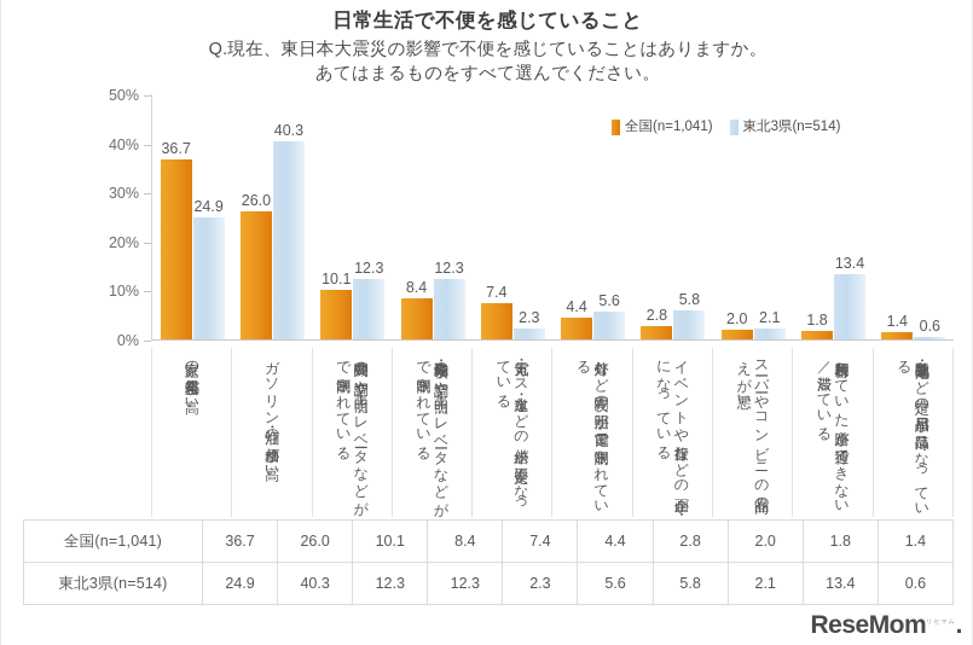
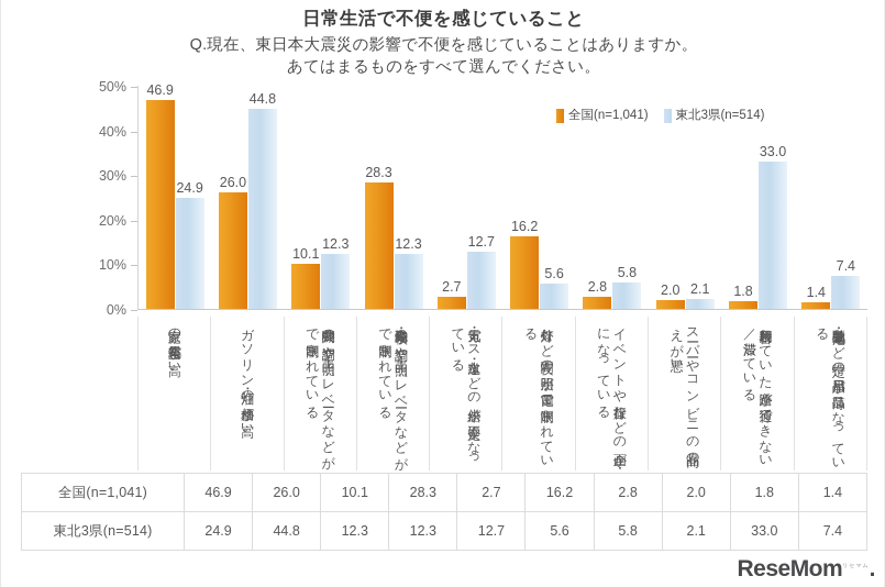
全国(n=1,041)/家庭の電気料金が高い: 36.7 -> 46.9
東北3県(n=514)/ガソリン・灯油の価格が高い: 40.3 -> 44.8
全国(n=1,041)/勤務先・学校の空調や照明・エレベータなどが節電で制限されている: 8.4 -> 28.3
全国(n=1,041)/電気・ガス・水道などの供給が不安定になっている: 7.4 -> 2.7
東北3県(n=514)/電気・ガス・水道などの供給が不安定になっている: 2.3 -> 12.7
全国(n=1,041)/外灯など夜間の照明が節電で制限されている: 4.4 -> 16.2
東北3県(n=514)/普段利用していた道路が通行できない／渋滞している: 13.4 -> 33.0
東北3県(n=514)/乳製品・乾電池など特定の日用品が品薄になっている: 0.6 -> 7.4
